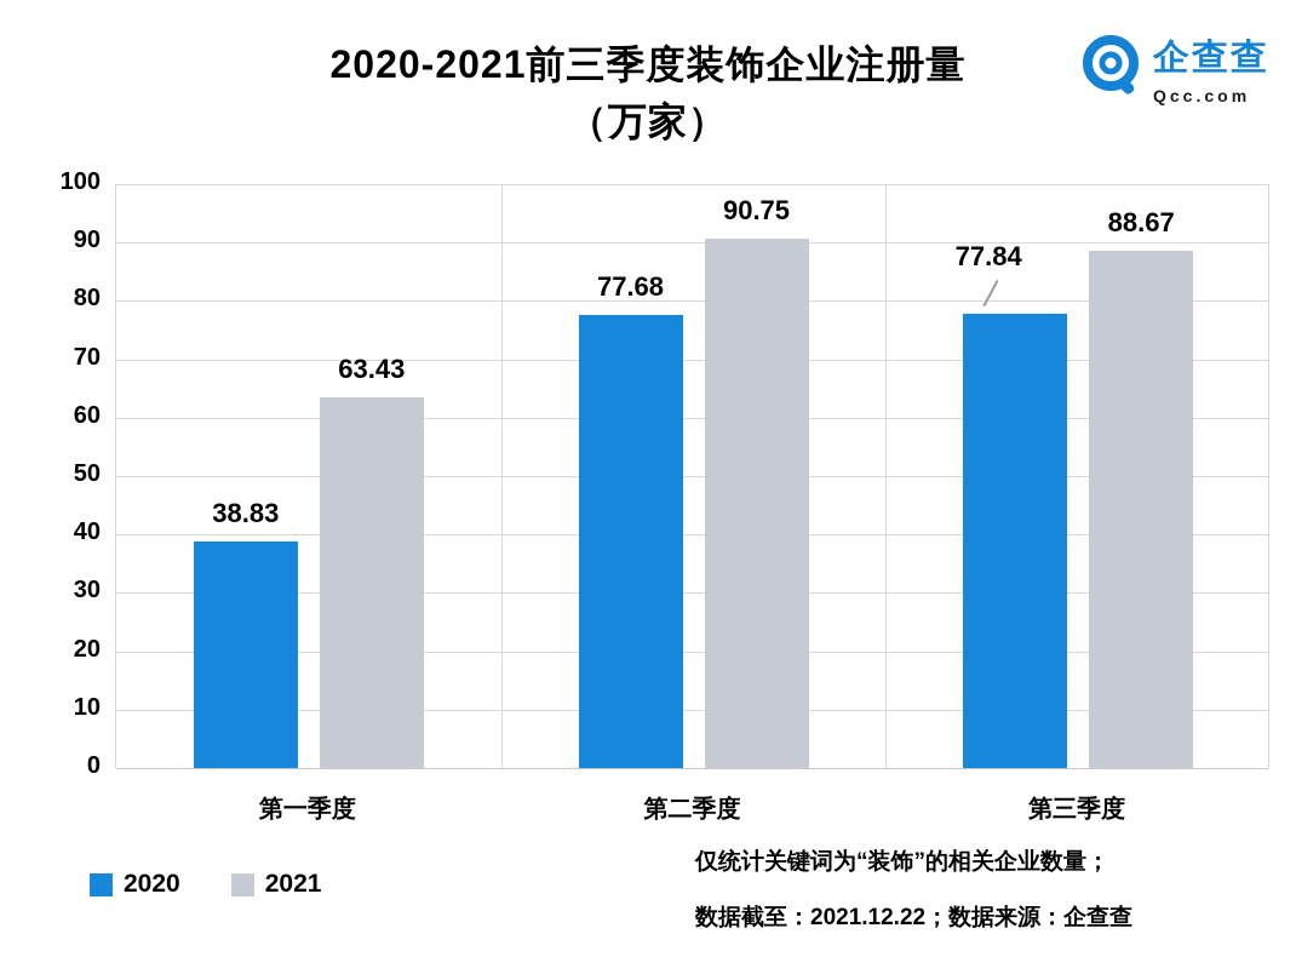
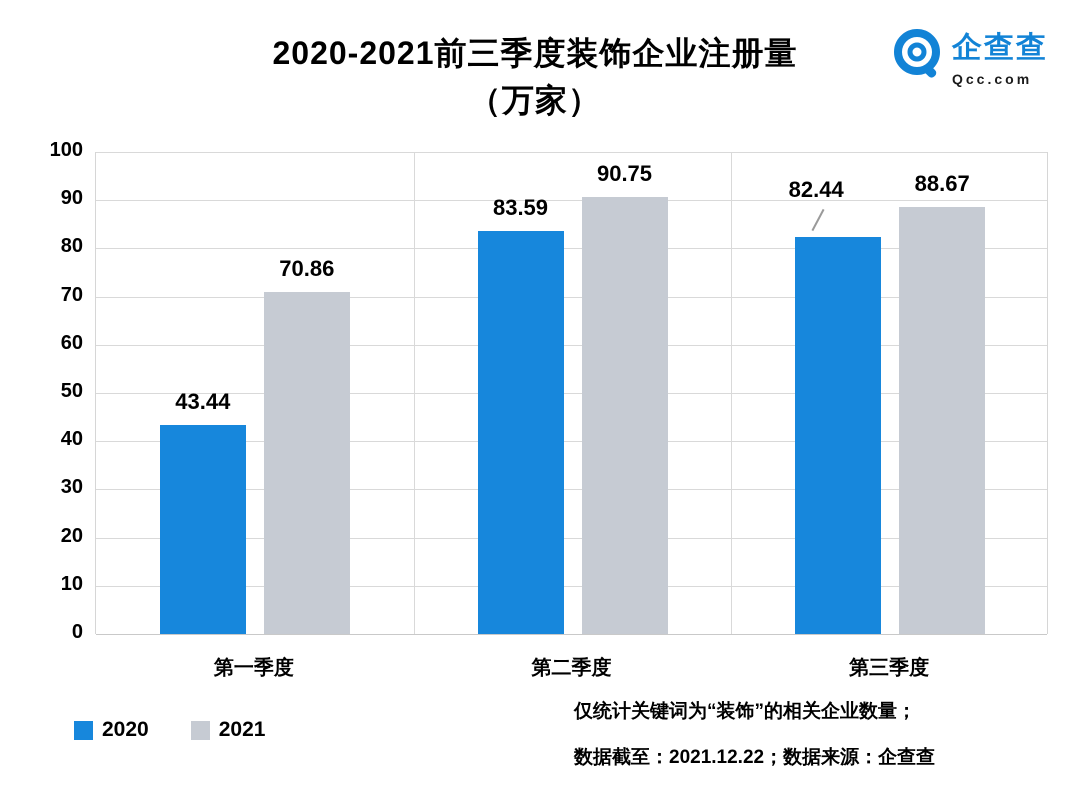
2020/第一季度: 38.83 -> 43.44
2021/第一季度: 63.43 -> 70.86
2020/第二季度: 77.68 -> 83.59
2020/第三季度: 77.84 -> 82.44
